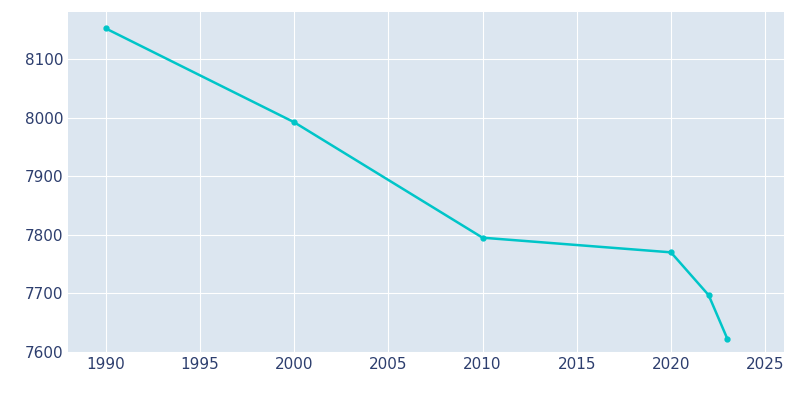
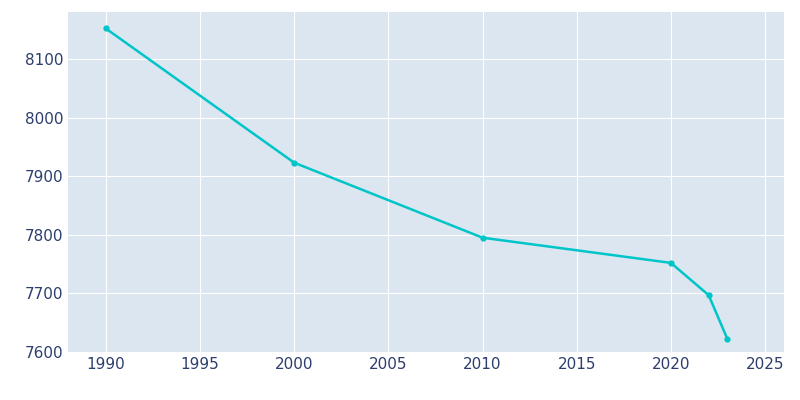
2000: 7992 -> 7923
2020: 7770 -> 7752
